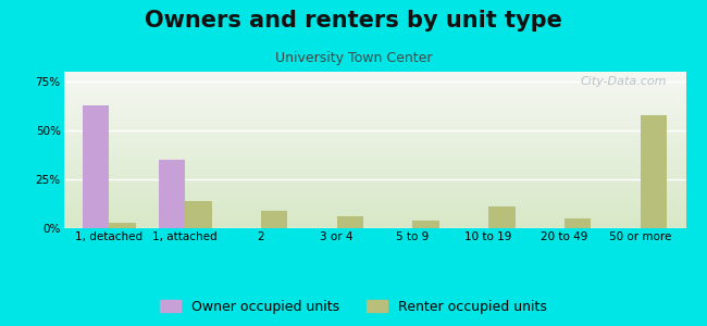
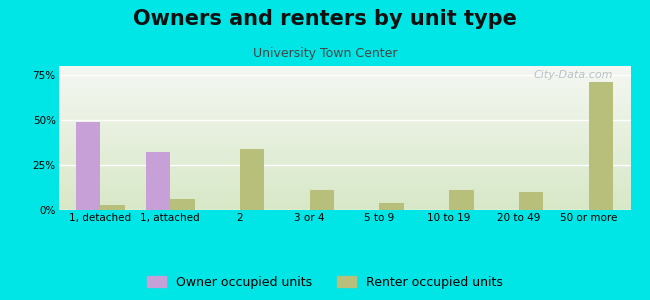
Owner occupied units/1, detached: 63% -> 49%
Owner occupied units/1, attached: 35% -> 32%
Renter occupied units/1, attached: 14% -> 6%
Renter occupied units/2: 9% -> 34%
Renter occupied units/3 or 4: 6% -> 11%
Renter occupied units/20 to 49: 5% -> 10%
Renter occupied units/50 or more: 58% -> 71%
